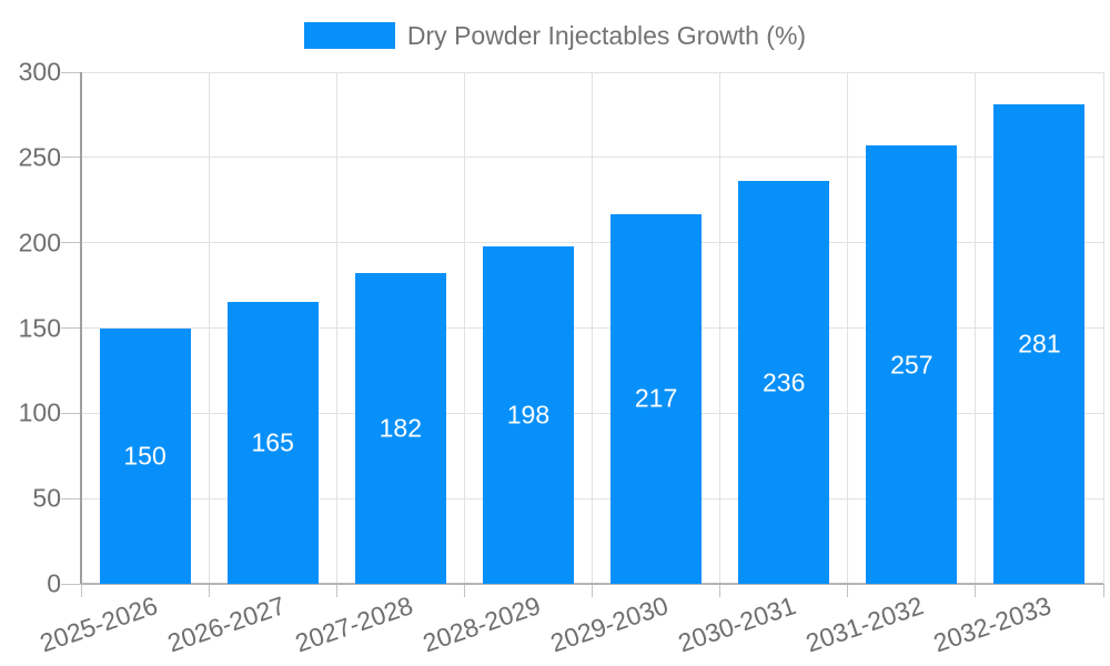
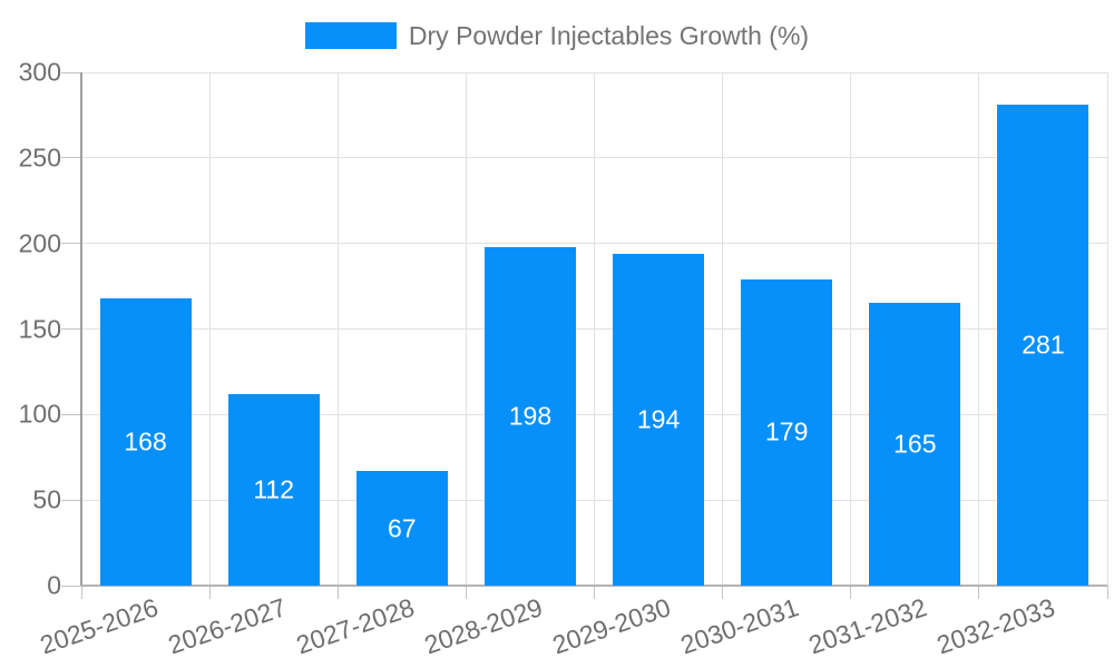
2025-2026: 150 -> 168
2026-2027: 165 -> 112
2027-2028: 182 -> 67
2029-2030: 217 -> 194
2030-2031: 236 -> 179
2031-2032: 257 -> 165
